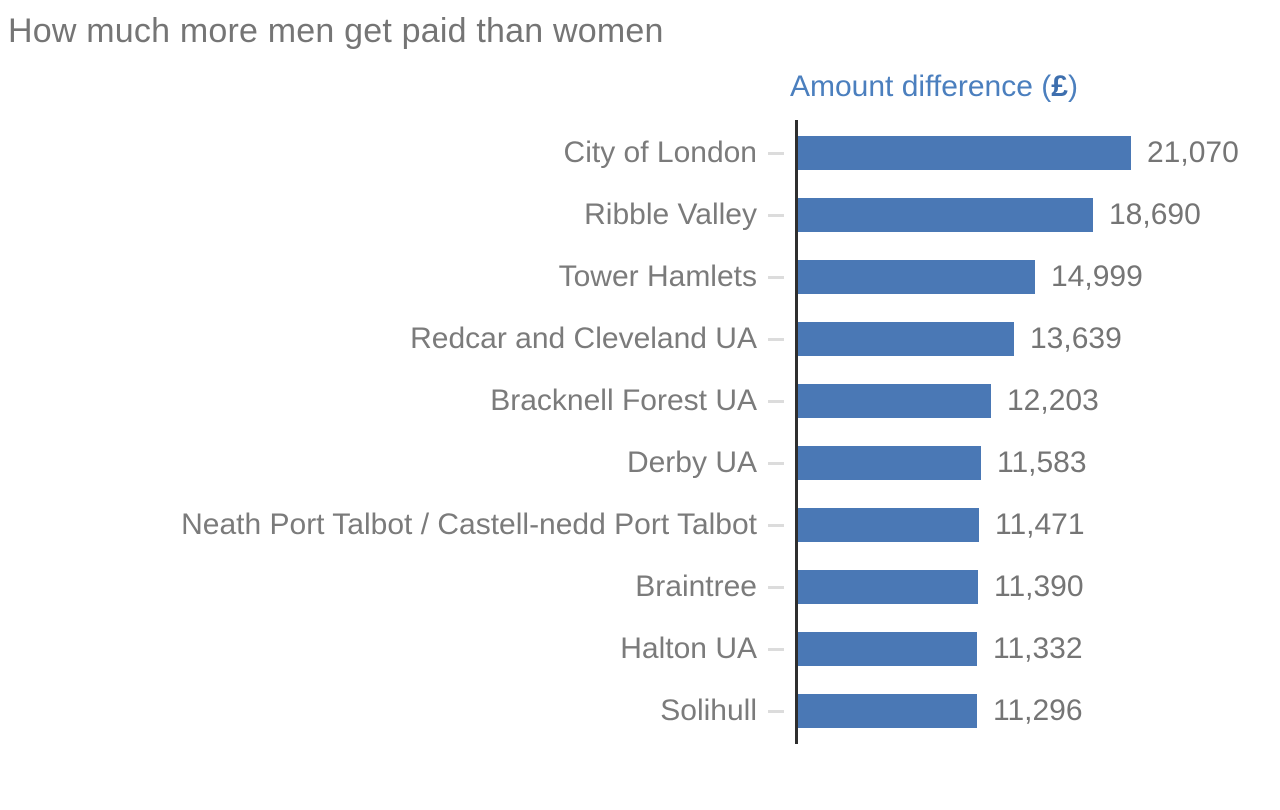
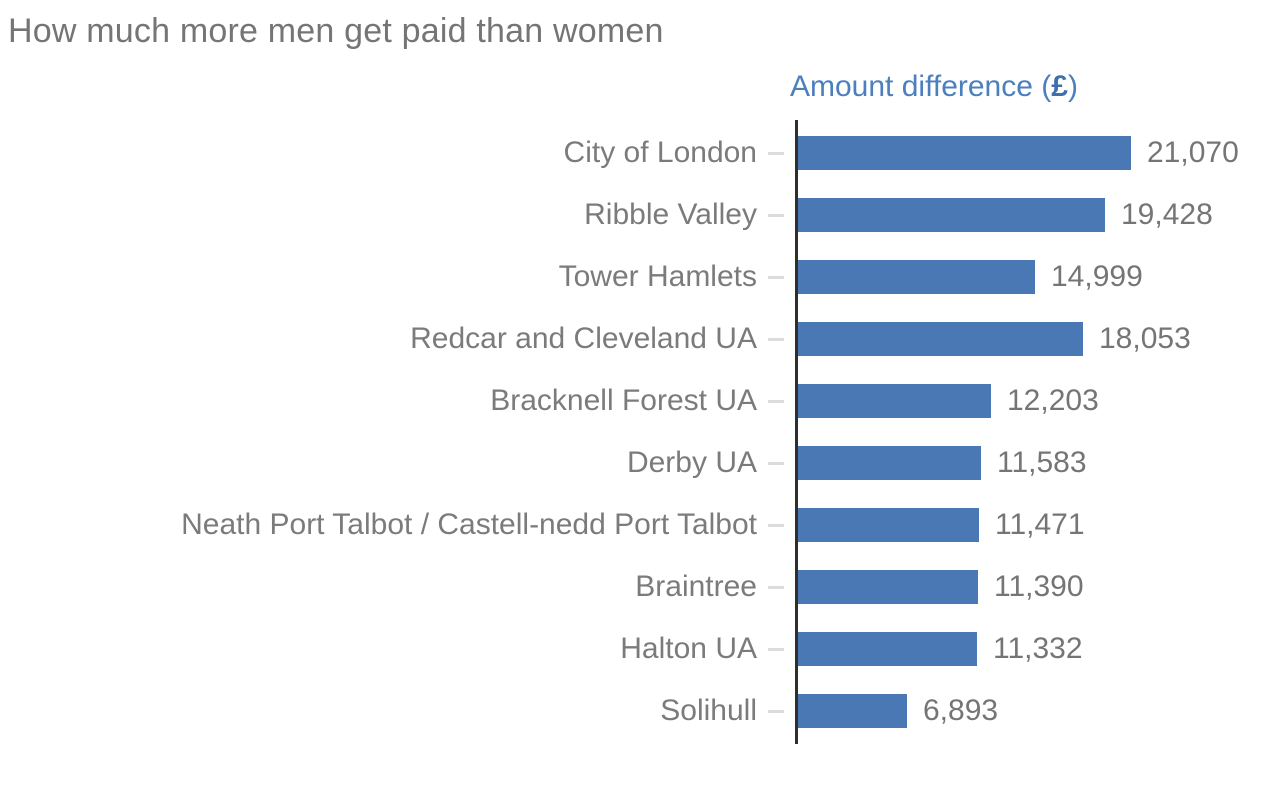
Ribble Valley: 18,690 -> 19,428
Redcar and Cleveland UA: 13,639 -> 18,053
Solihull: 11,296 -> 6,893
